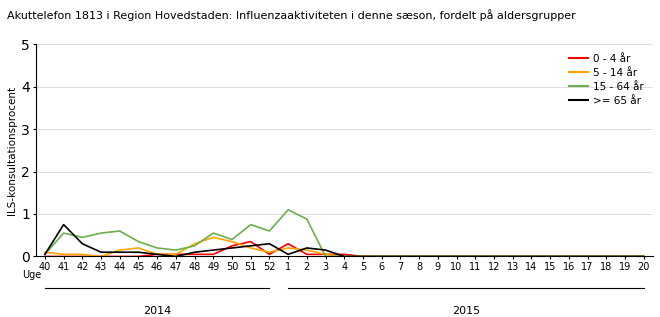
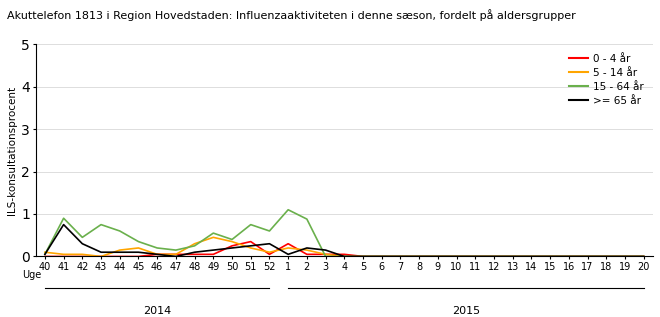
15 - 64 år/41: 0.55 -> 0.90
15 - 64 år/43: 0.55 -> 0.75
